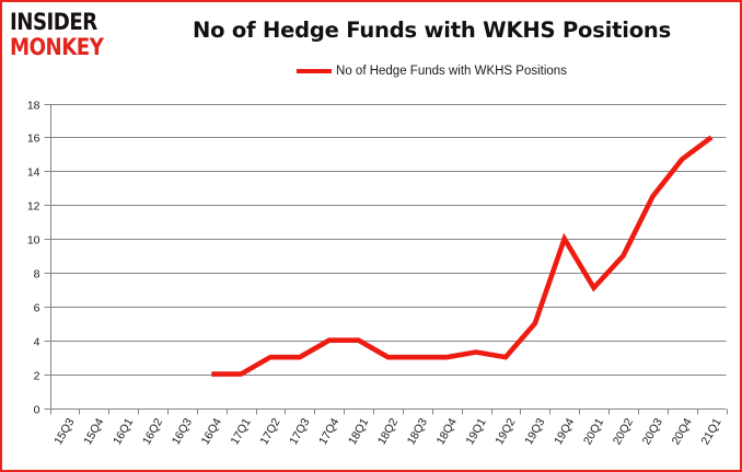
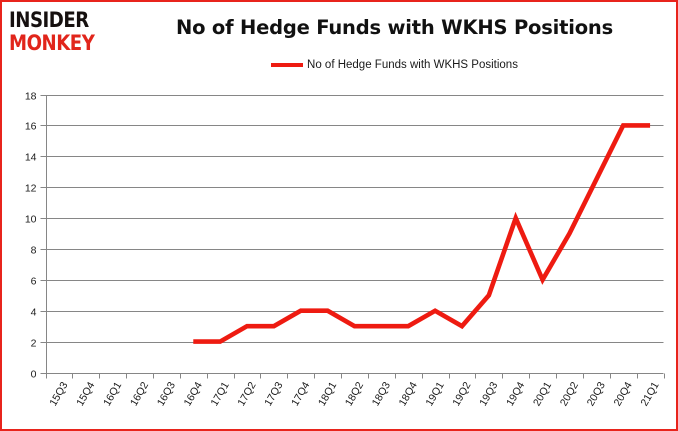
19Q1: 3.3 -> 4.0
20Q1: 7.1 -> 6.0
20Q4: 14.7 -> 16.0
